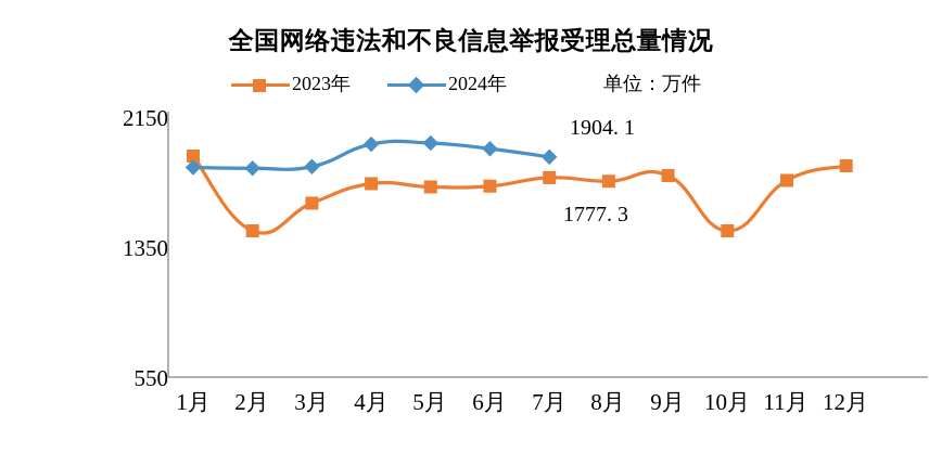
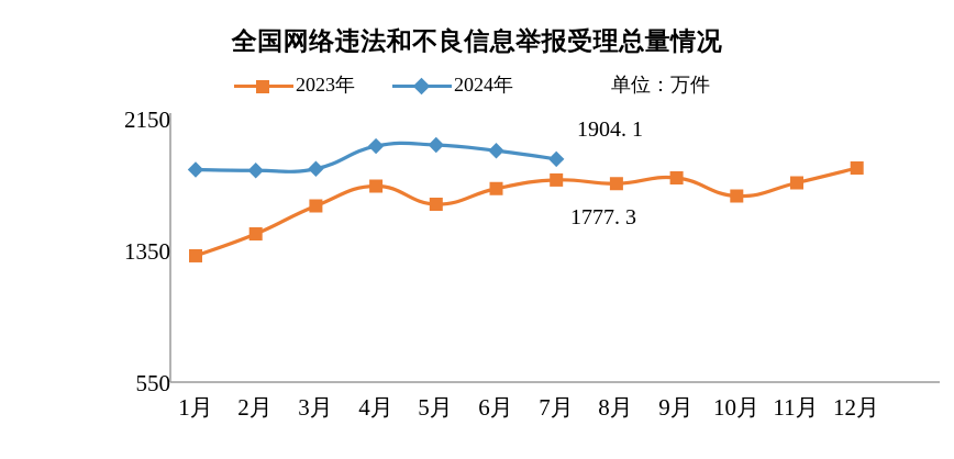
2023年/1月: 1910 -> 1320
2023年/5月: 1720 -> 1630
2023年/10月: 1450 -> 1680
